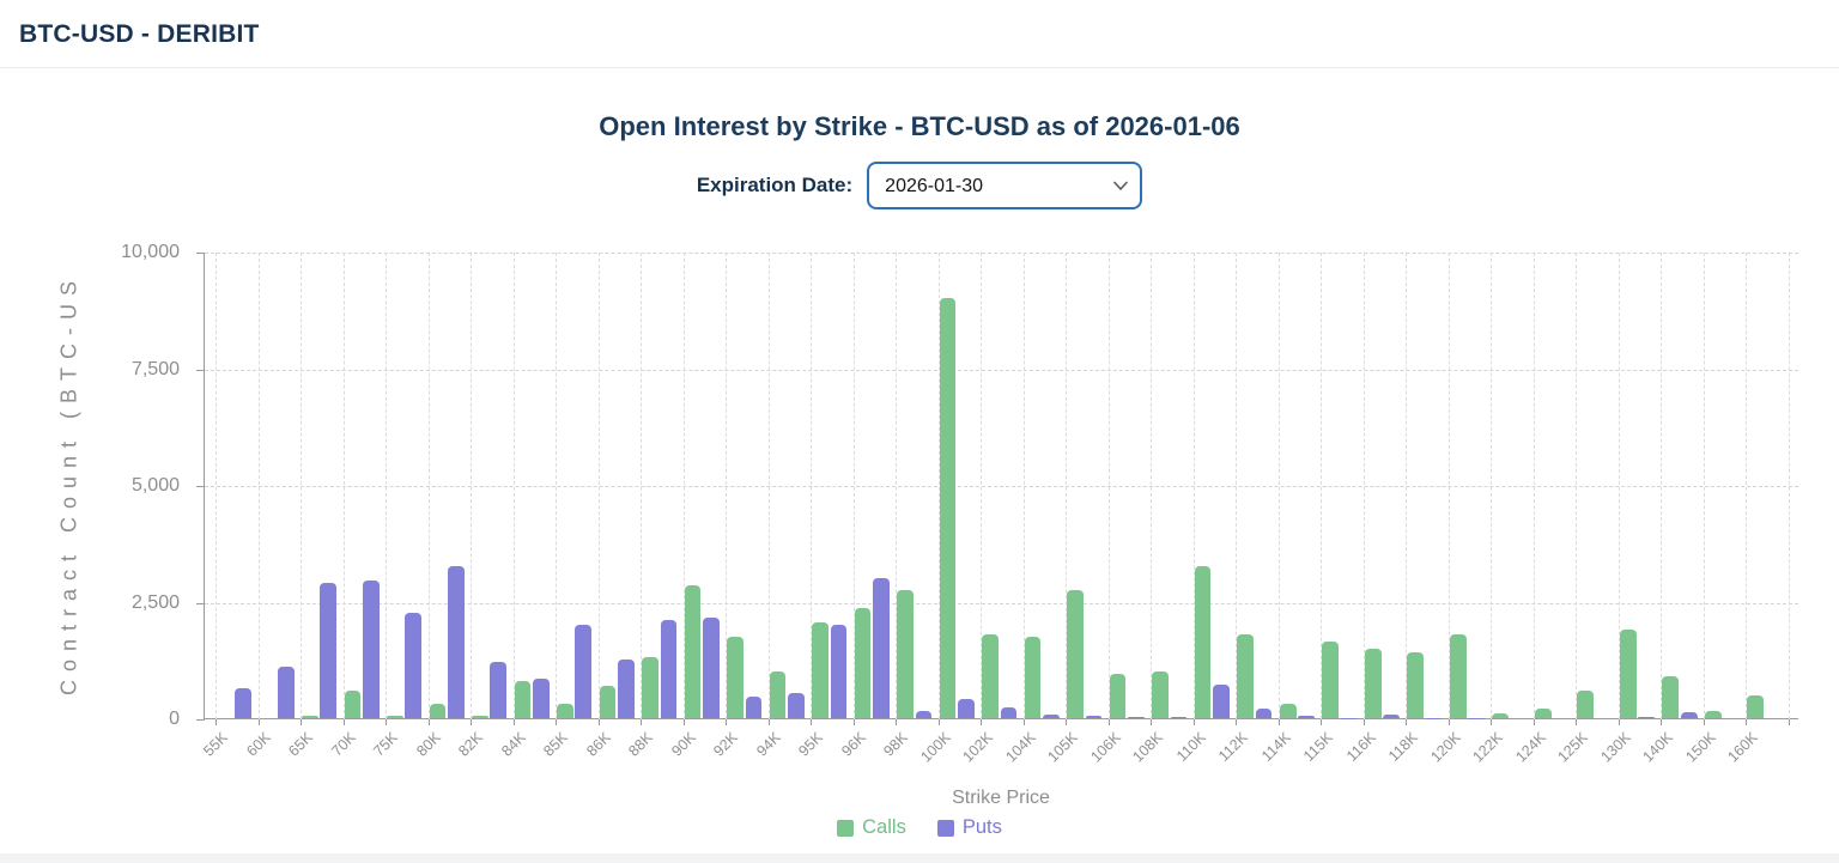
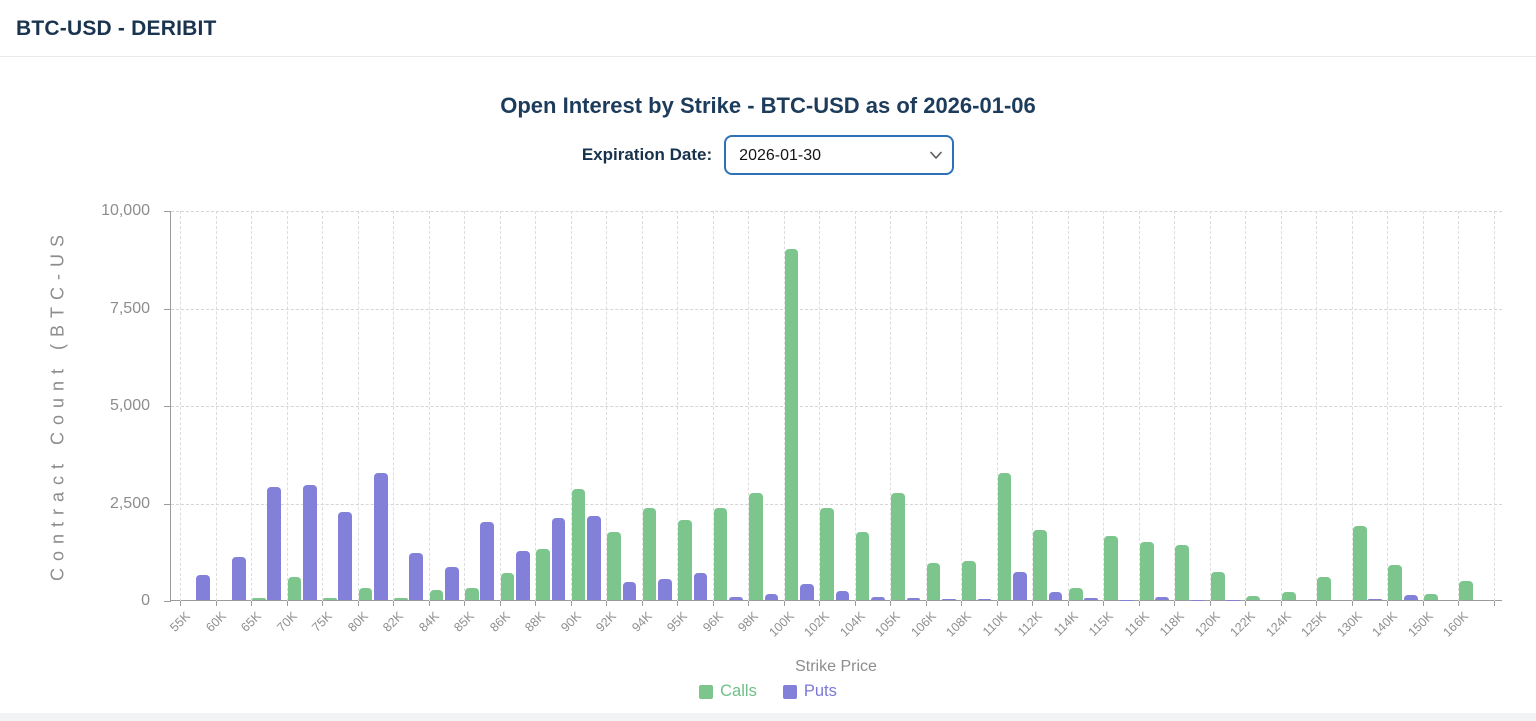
Calls/84K: 800 -> 200
Calls/94K: 1000 -> 2400
Puts/95K: 2000 -> 700
Puts/96K: 3000 -> 100
Calls/102K: 1800 -> 2400
Calls/120K: 1800 -> 700
